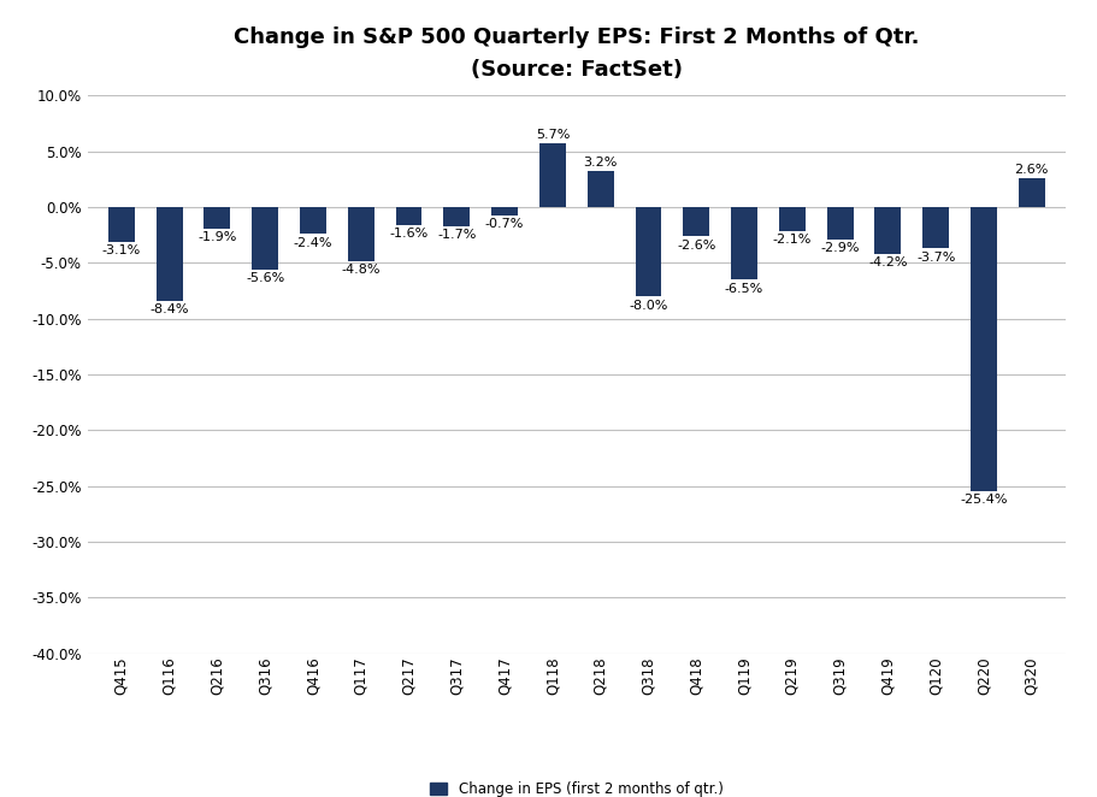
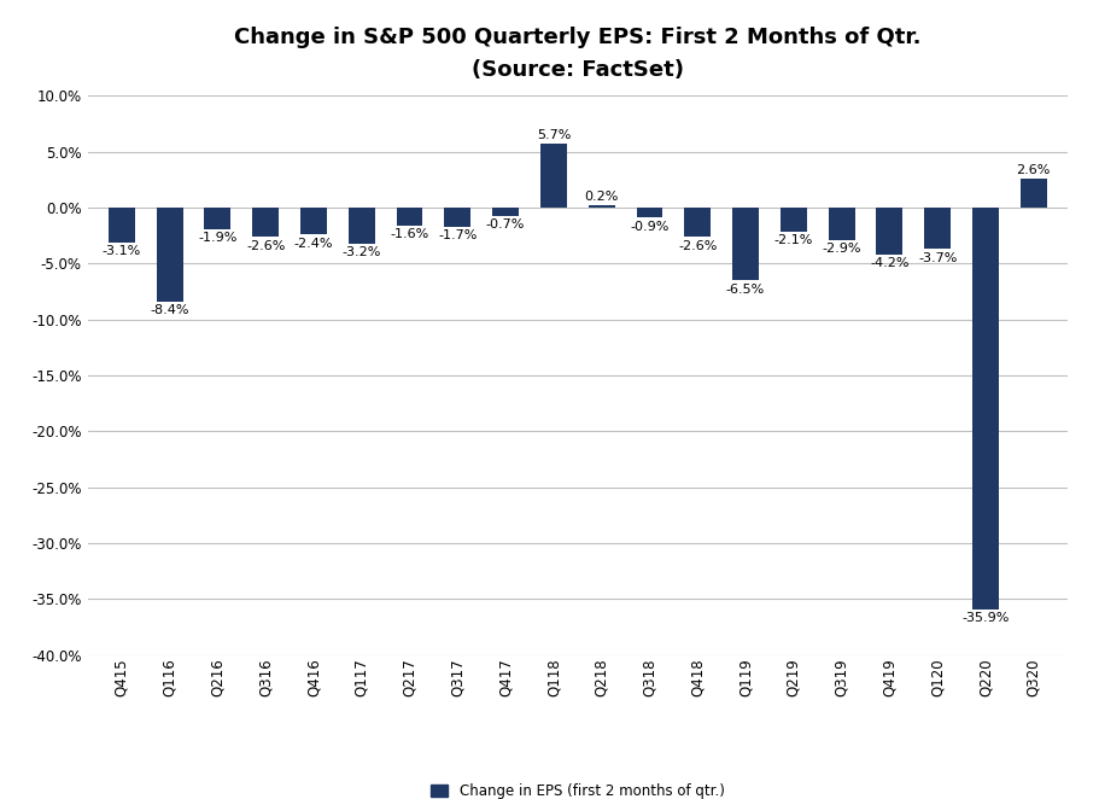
Q316: -5.6% -> -2.6%
Q117: -4.8% -> -3.2%
Q218: 3.2% -> 0.2%
Q318: -8.0% -> -0.9%
Q220: -25.4% -> -35.9%
